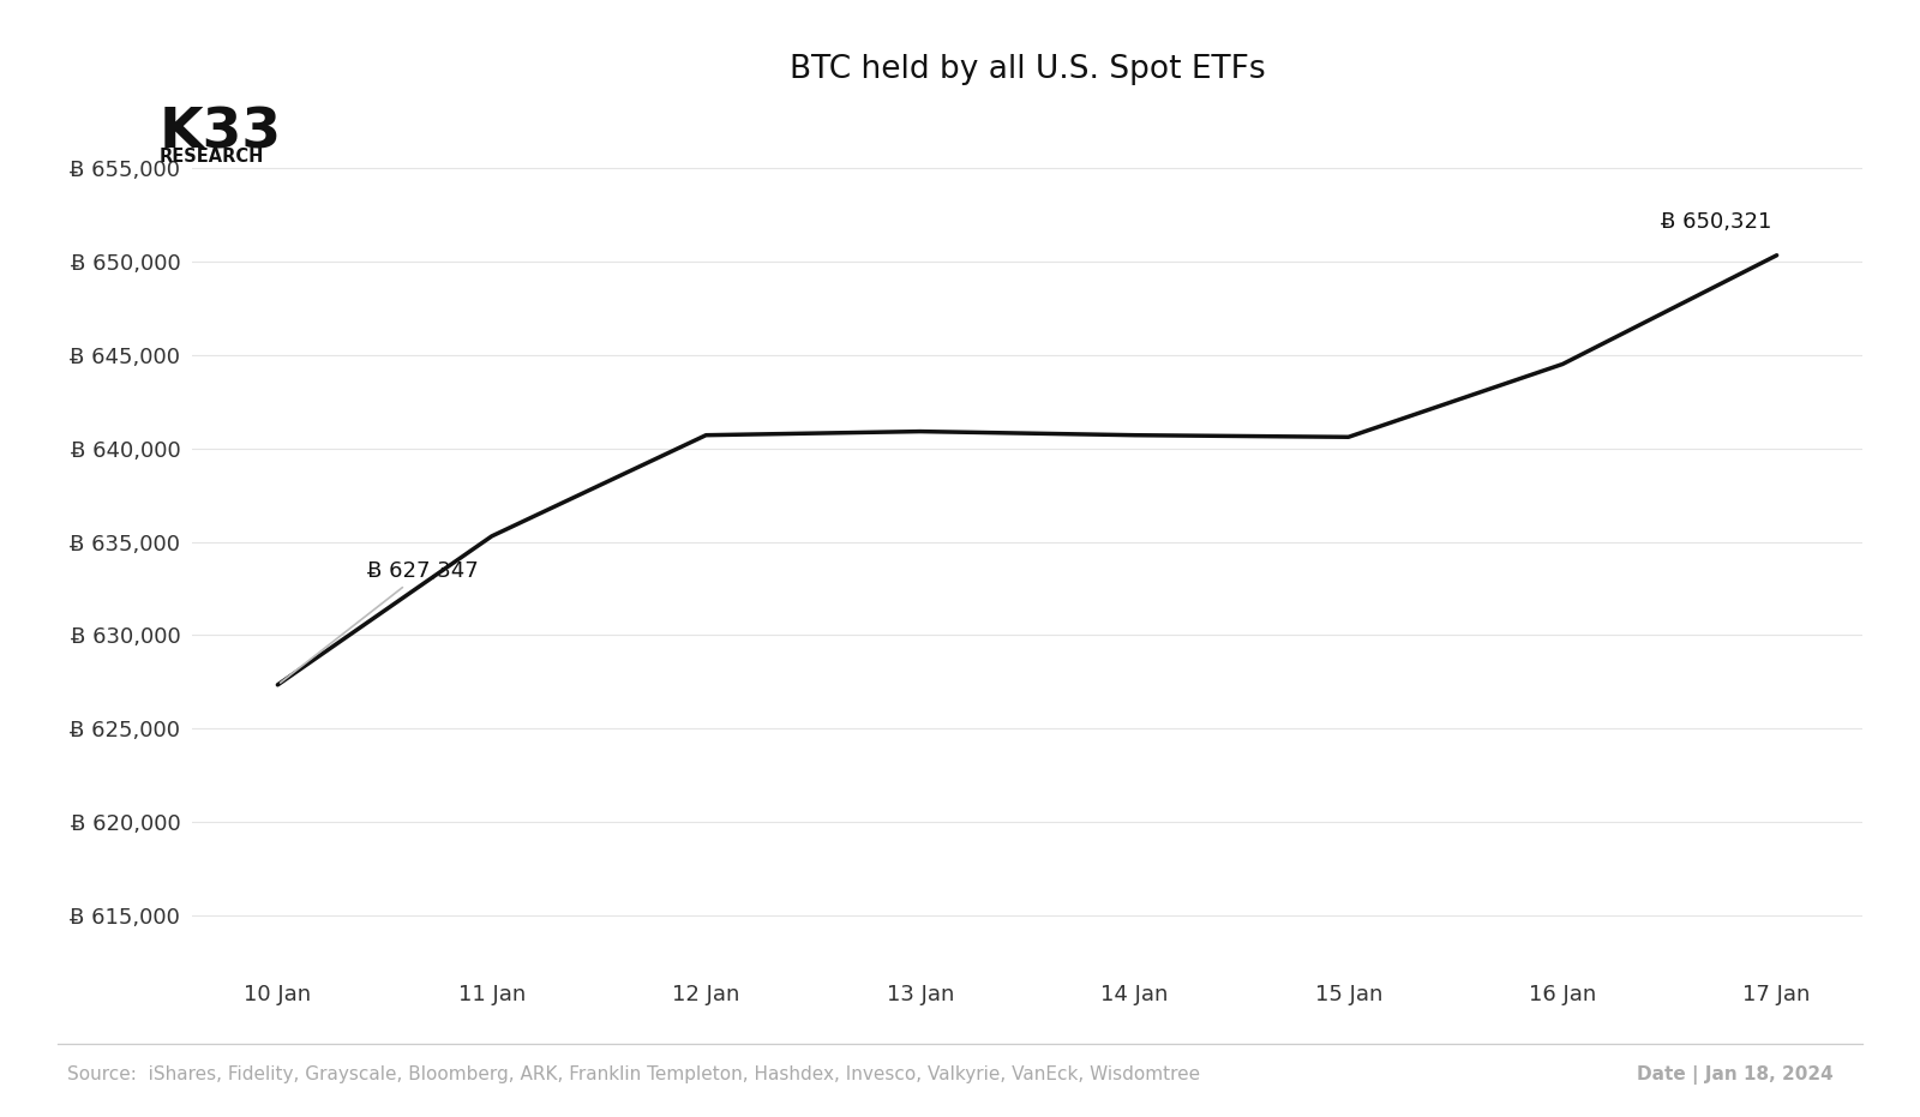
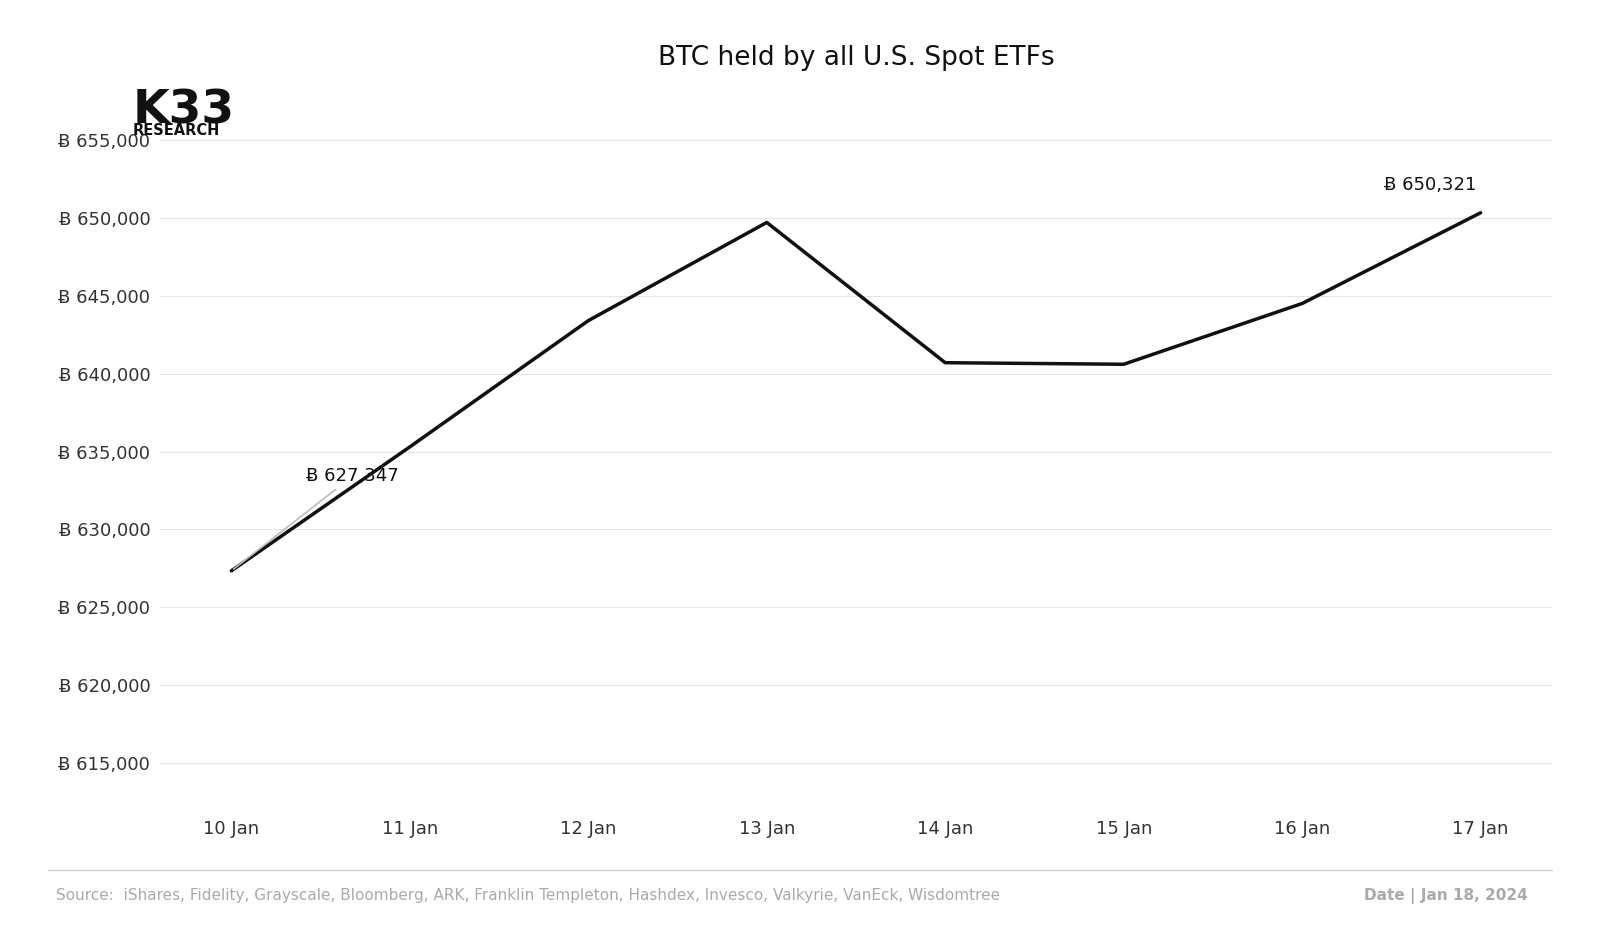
12 Jan: Ƀ 640,700 -> Ƀ 643,400
13 Jan: Ƀ 640,900 -> Ƀ 649,700
